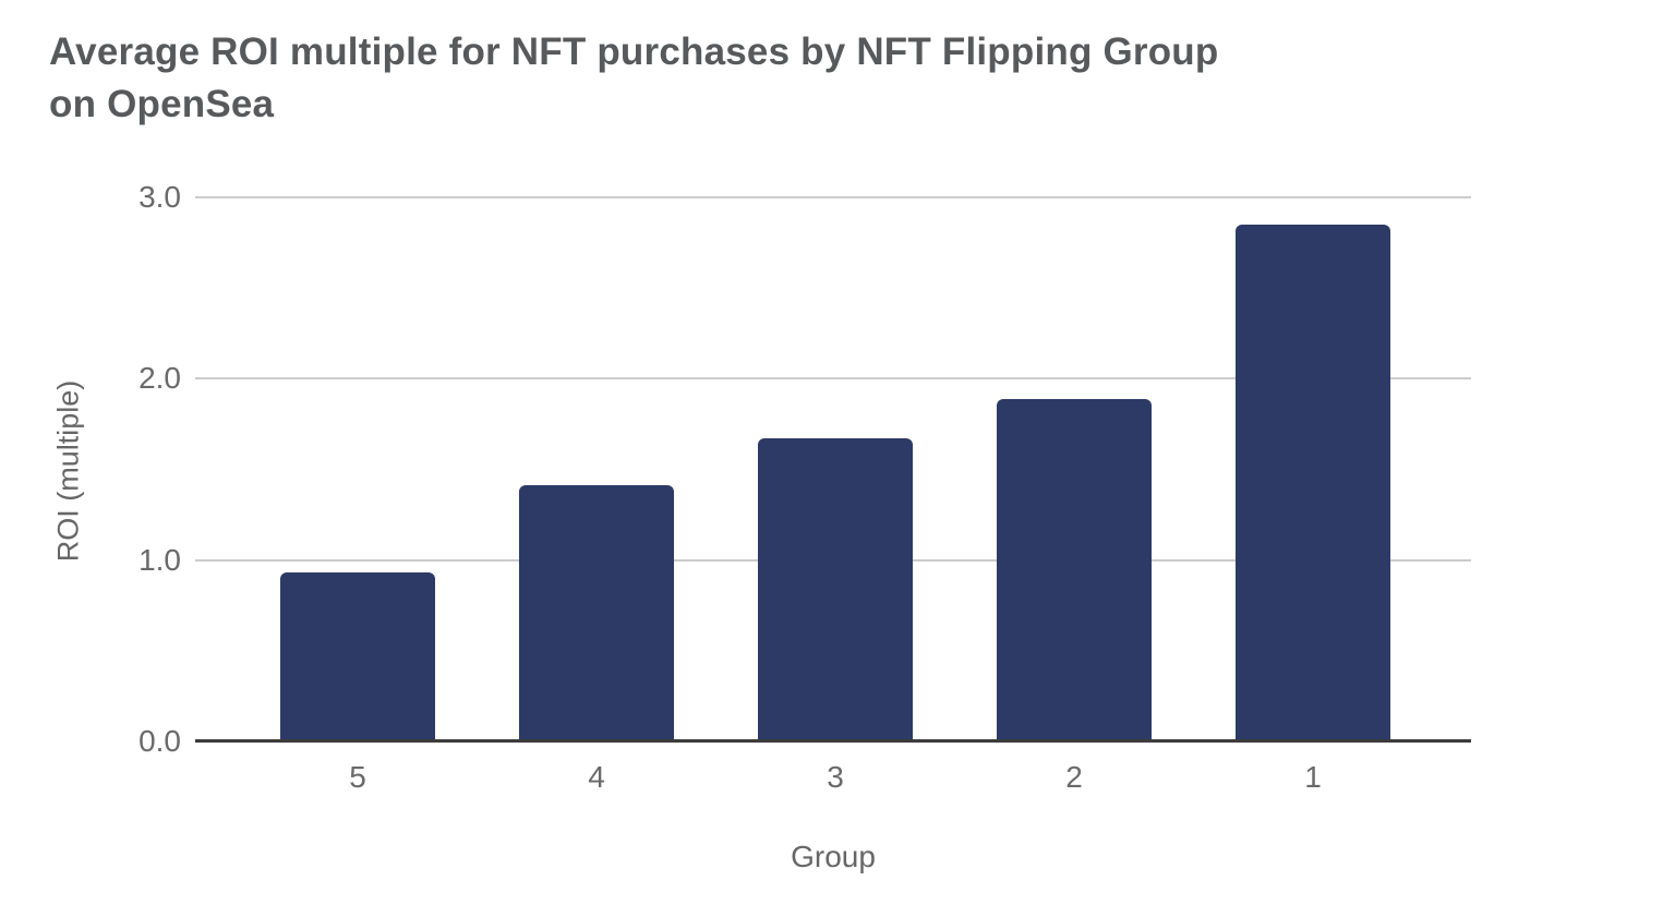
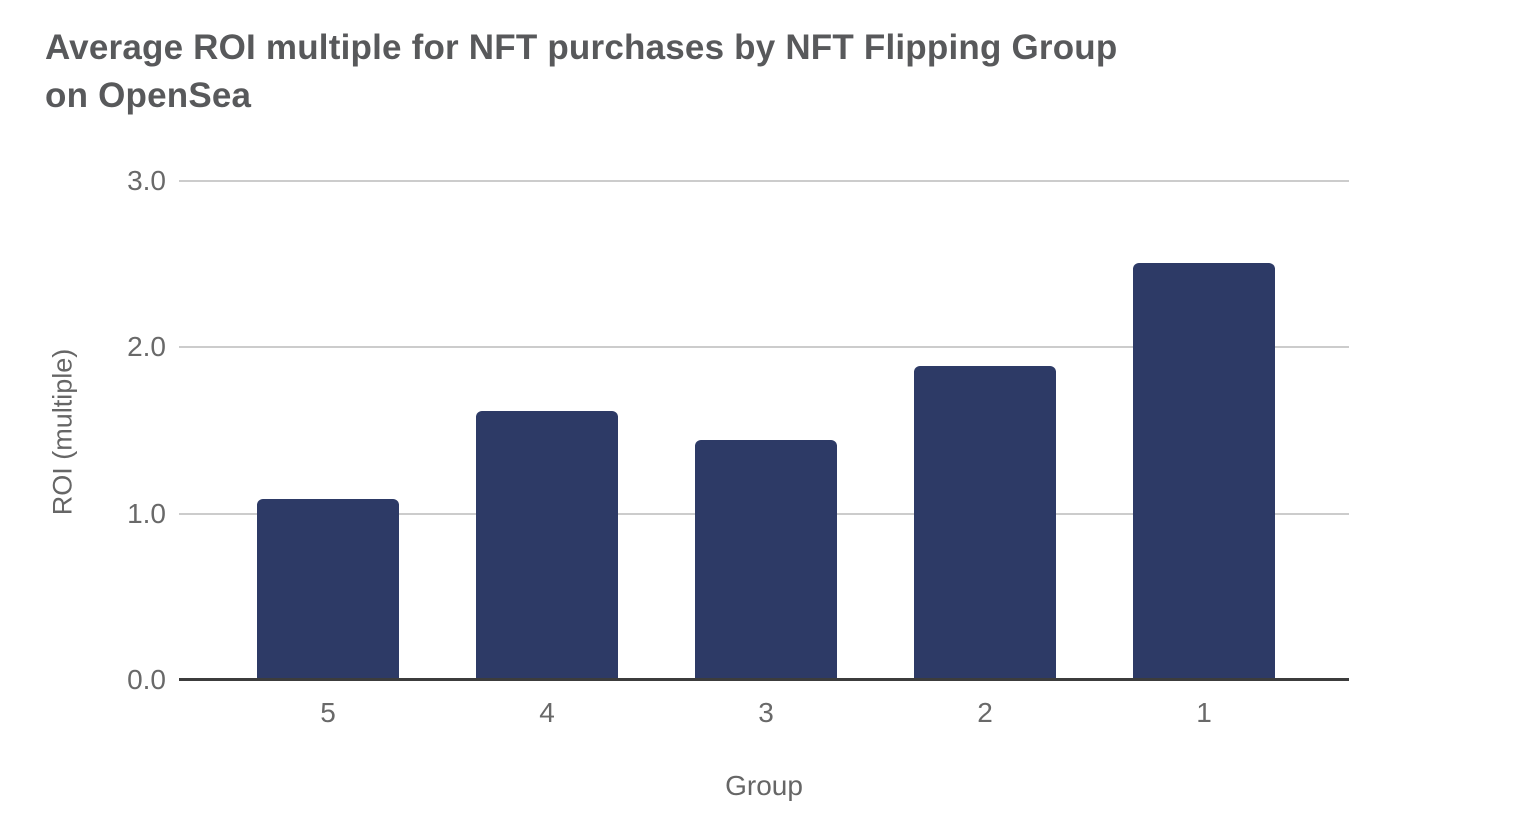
5: 0.93 -> 1.09
4: 1.41 -> 1.62
3: 1.67 -> 1.44
1: 2.85 -> 2.51
